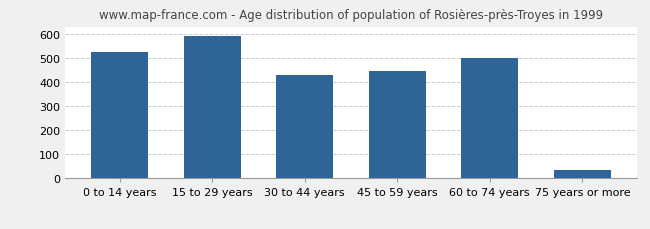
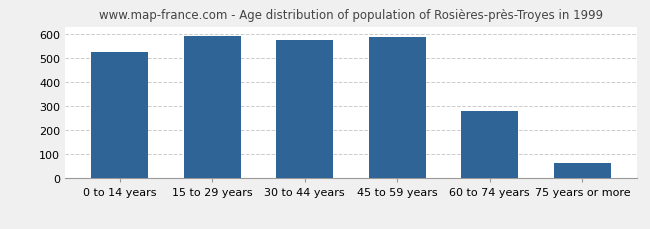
30 to 44 years: 430 -> 575
45 to 59 years: 445 -> 585
60 to 74 years: 500 -> 278
75 years or more: 35 -> 63
